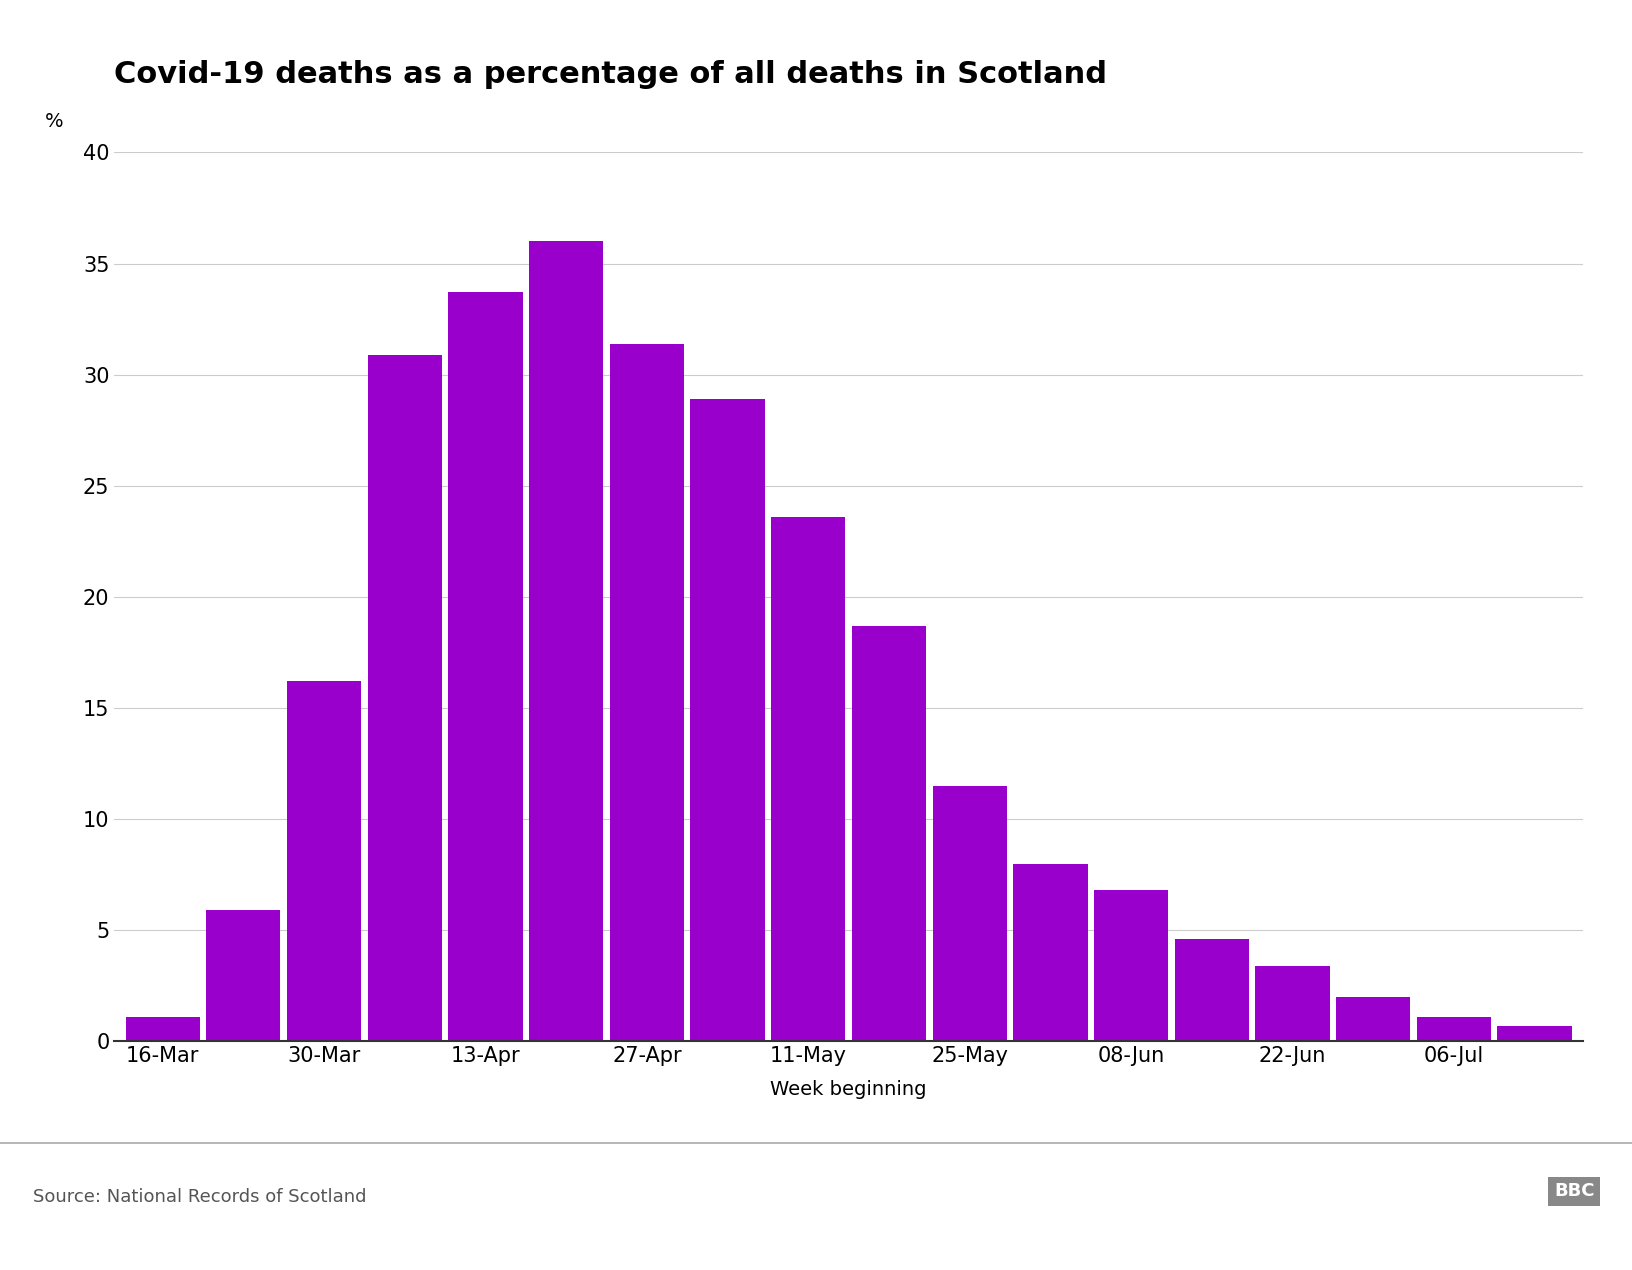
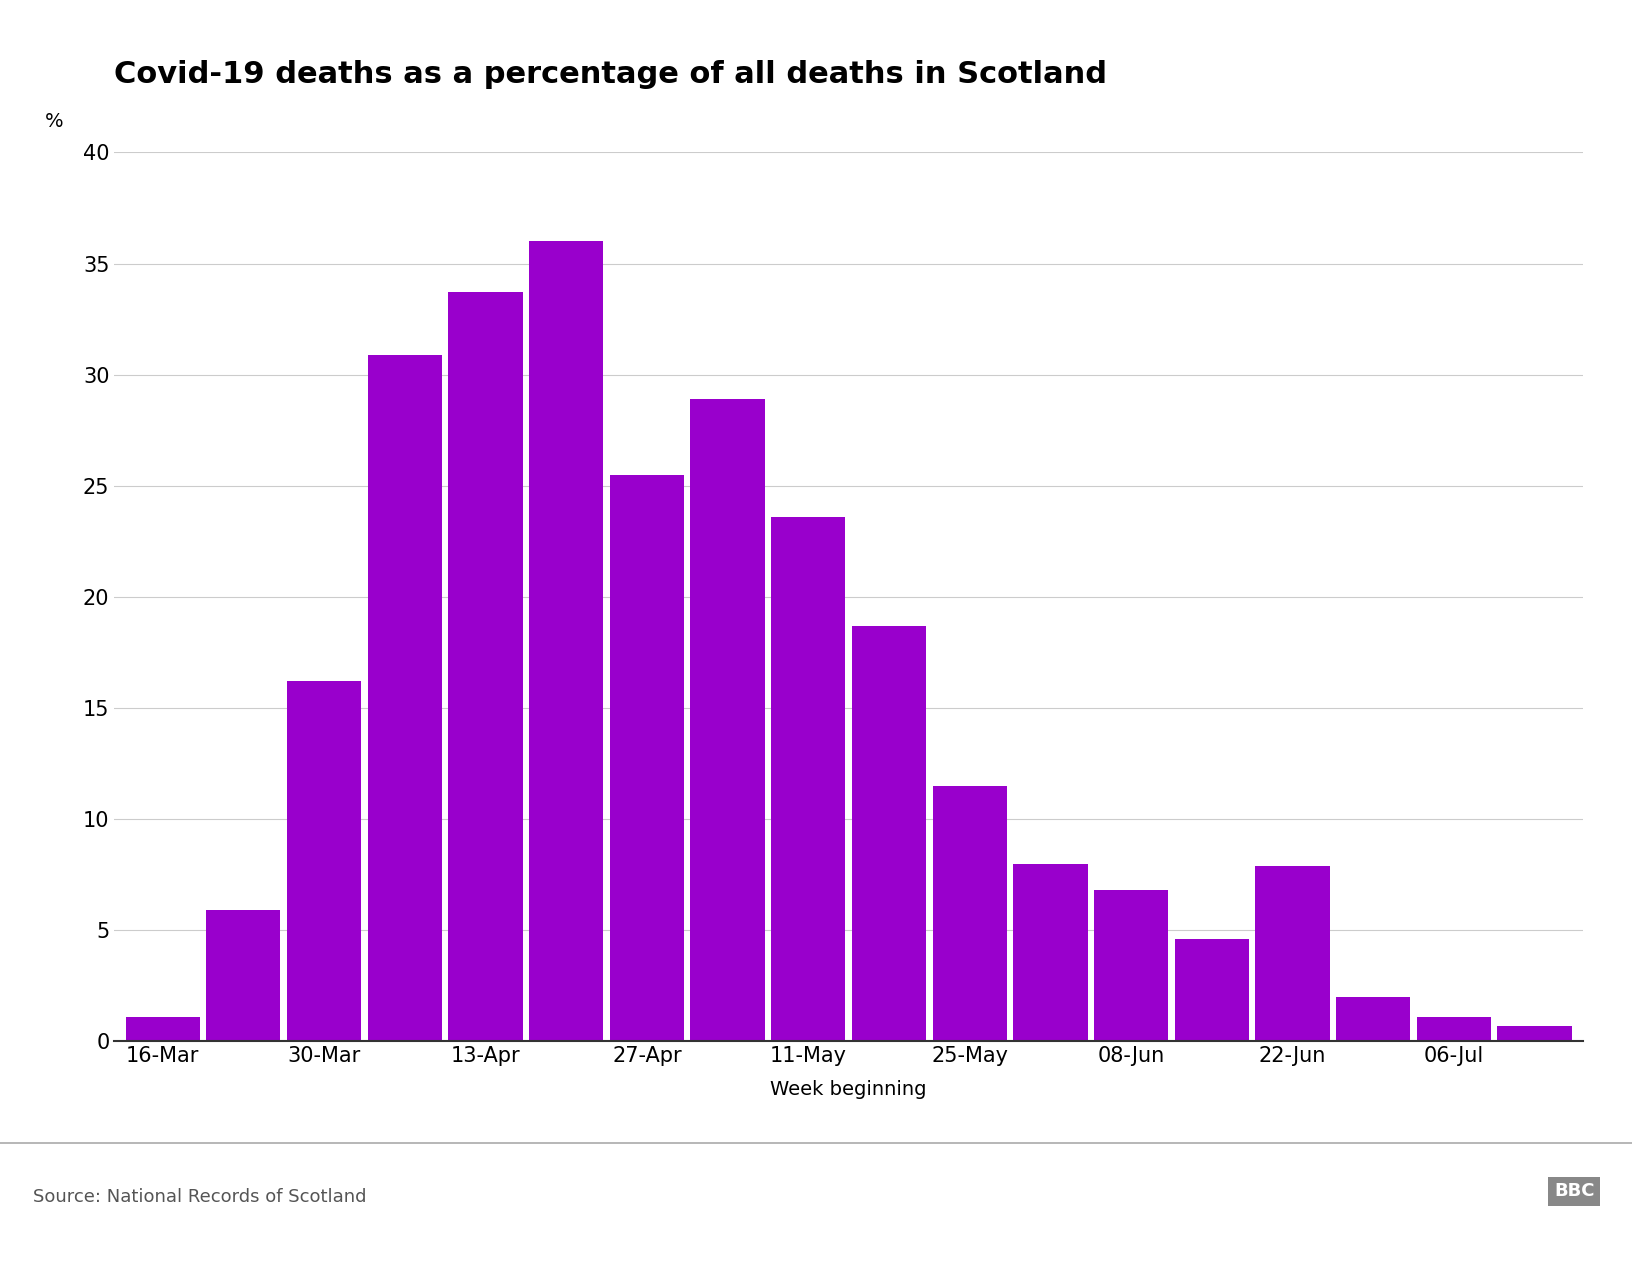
27-Apr: 31.4 -> 25.5
22-Jun: 3.4 -> 7.9
